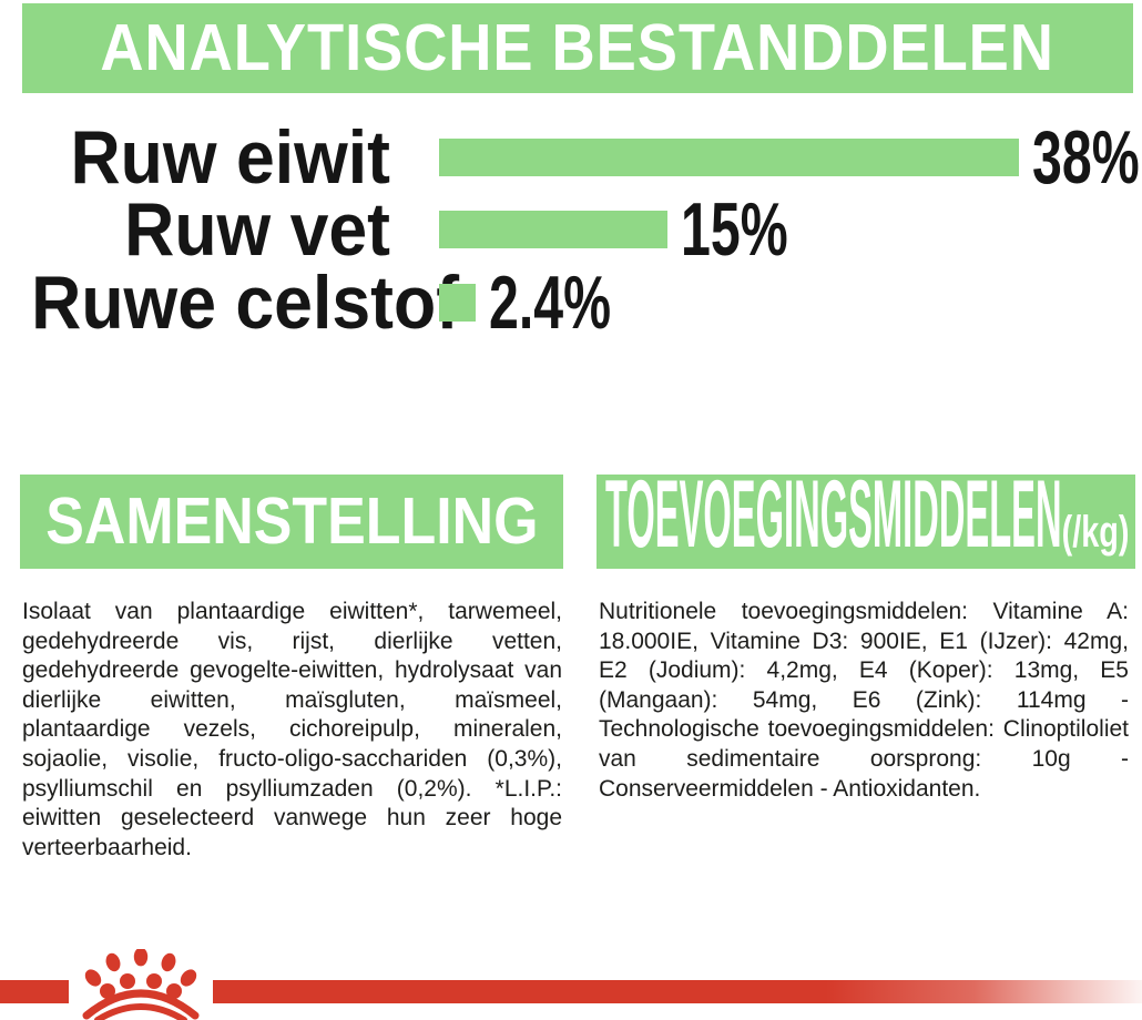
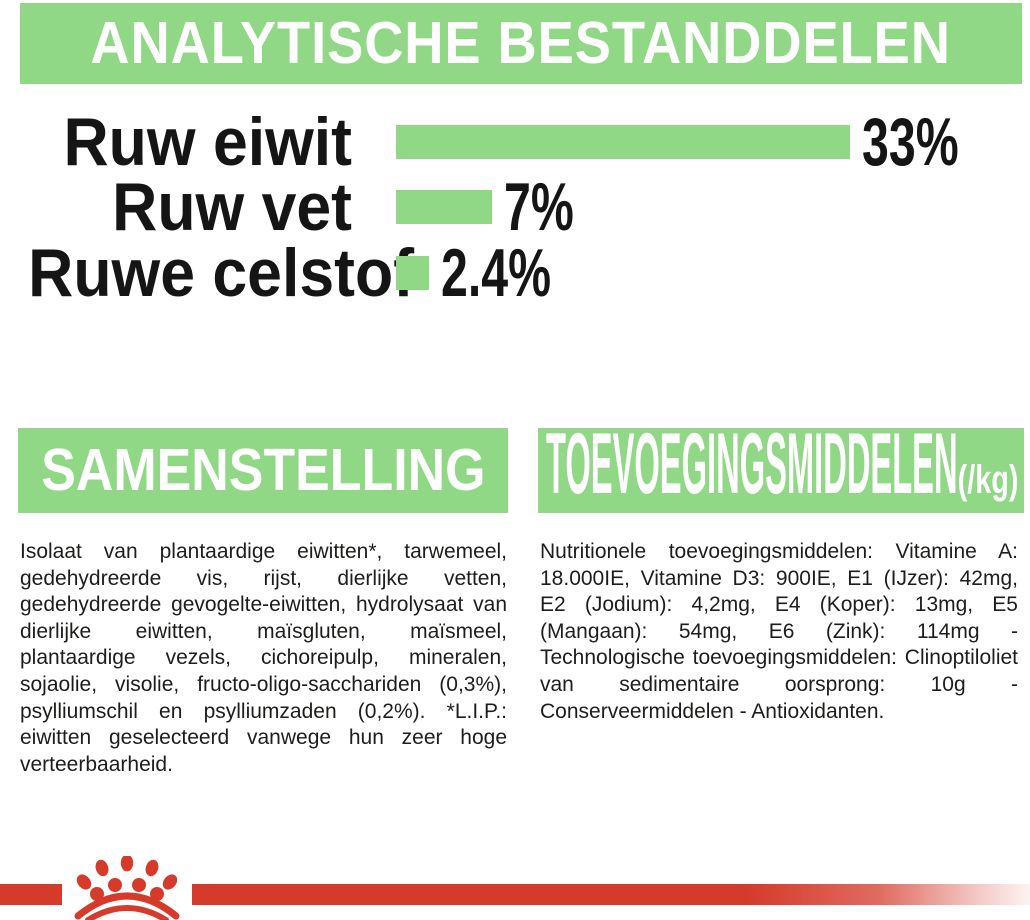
Ruw eiwit: 38% -> 33%
Ruw vet: 15% -> 7%
